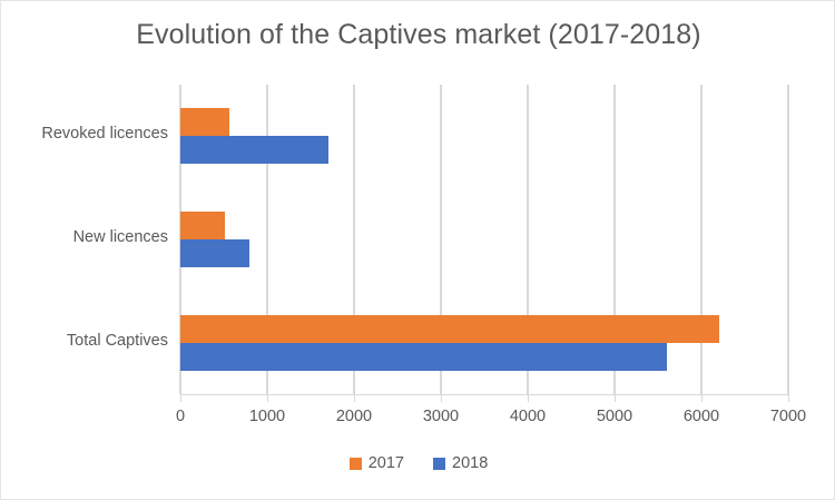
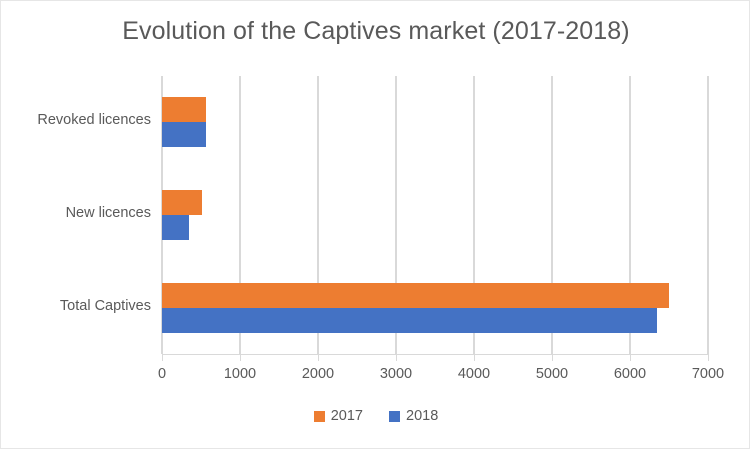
2017/Total Captives: 6200 -> 6500
2018/Total Captives: 5600 -> 6400
2018/New licences: 800 -> 300
2018/Revoked licences: 1700 -> 600
